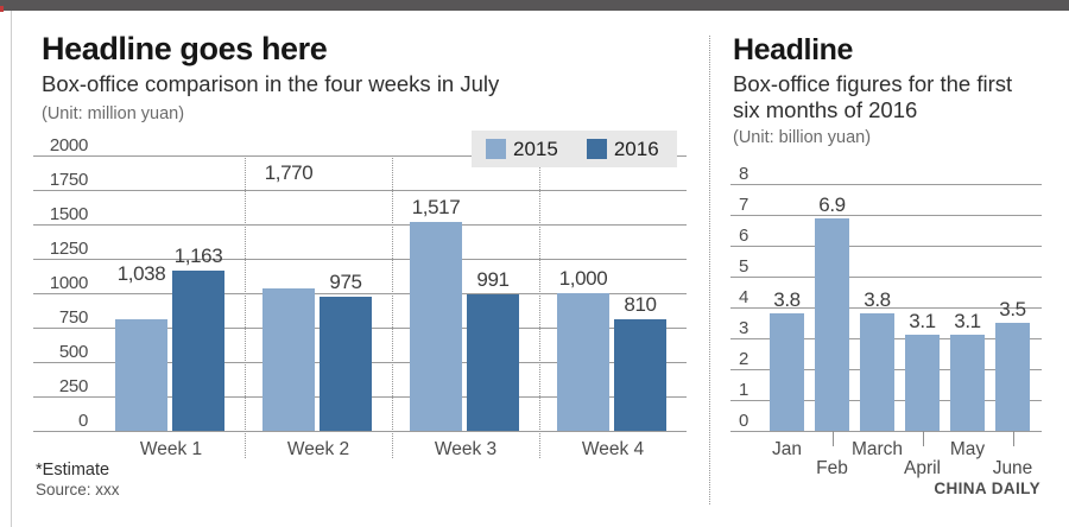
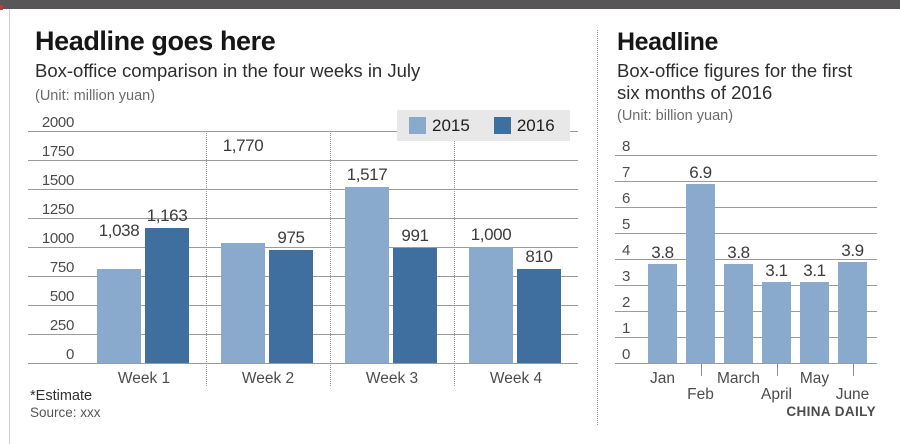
Headline/June: 3.5 -> 3.9
